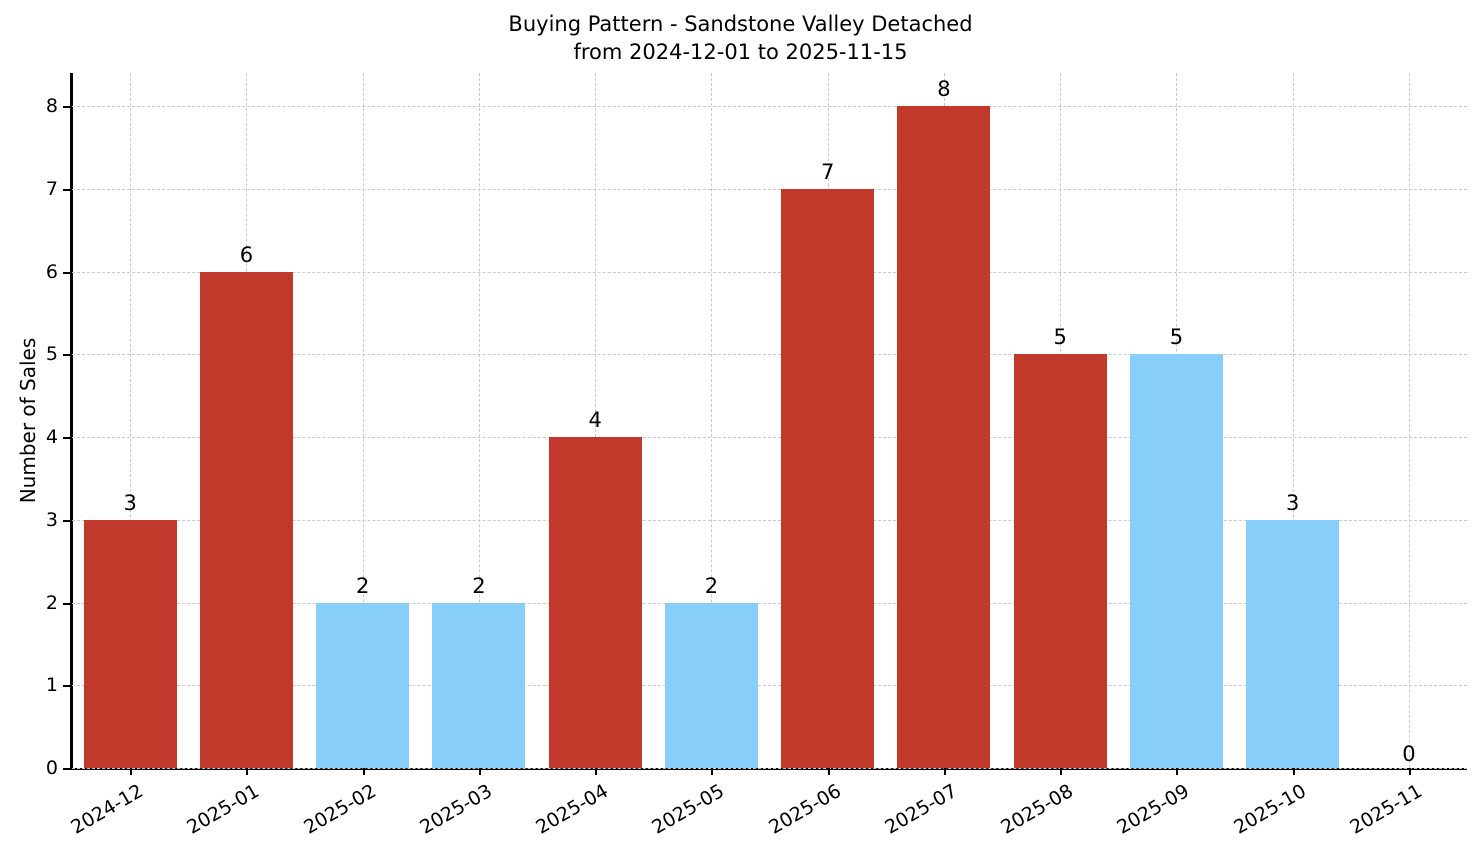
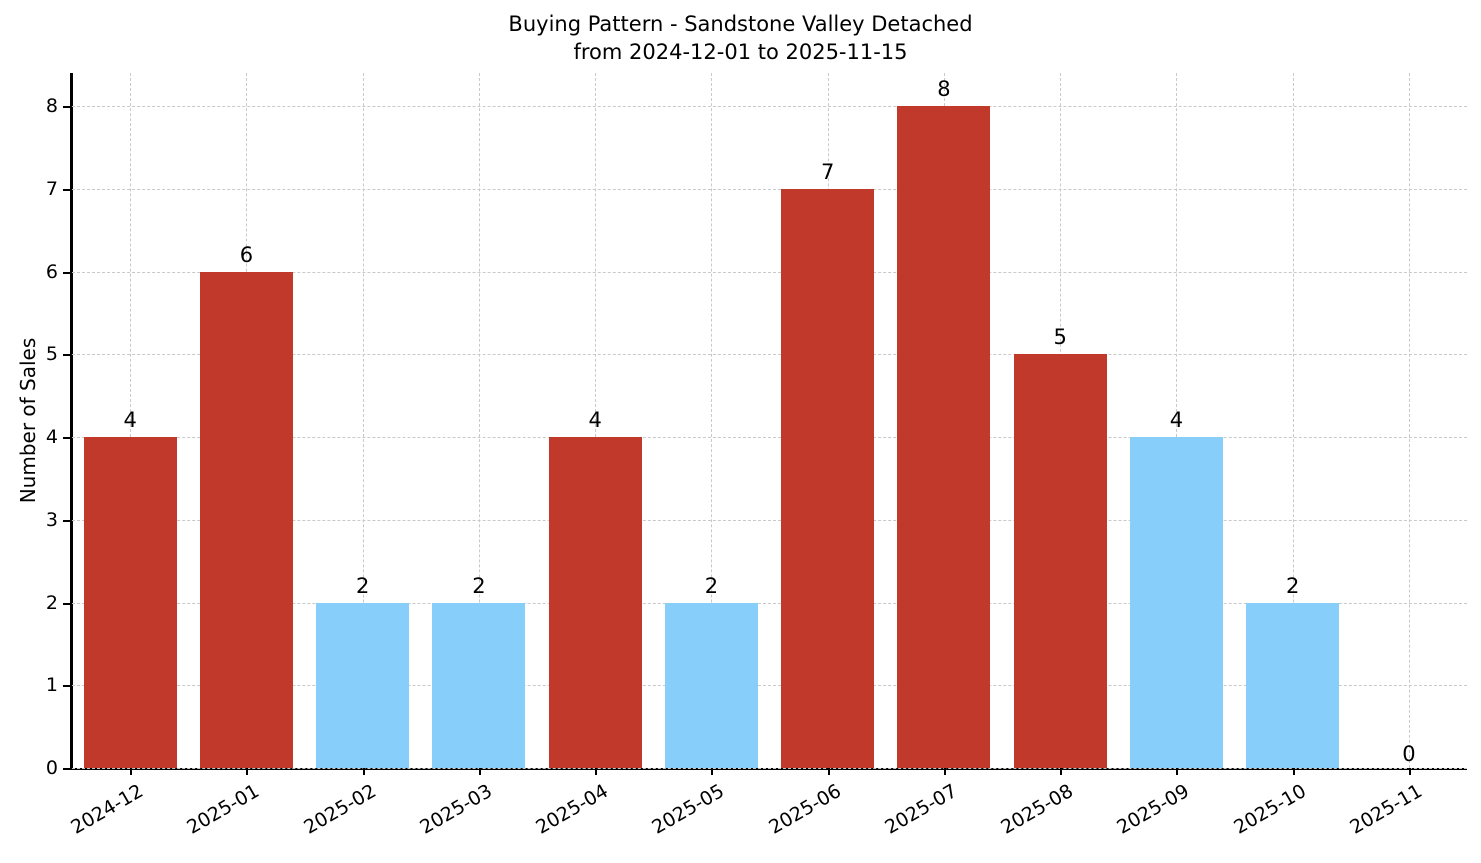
2024-12: 3 -> 4
2025-09: 5 -> 4
2025-10: 3 -> 2
